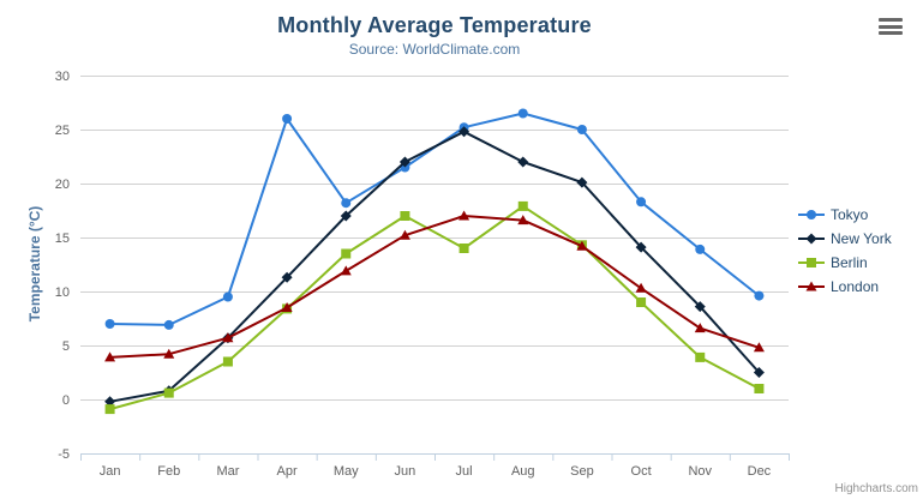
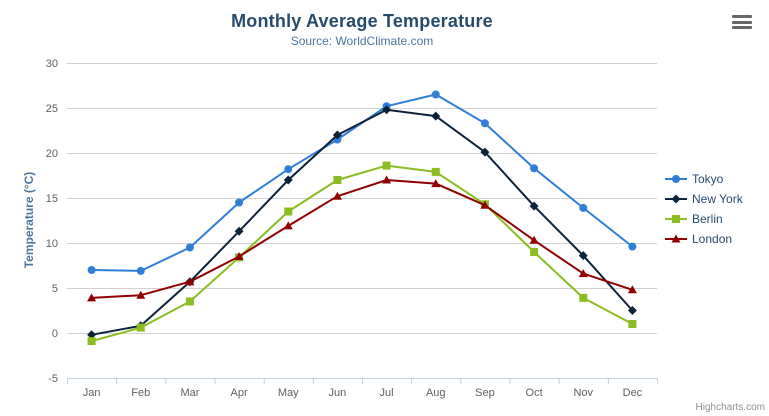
Tokyo/Apr: 26 -> 14
Berlin/Jul: 14 -> 19
New York/Aug: 22 -> 24
Tokyo/Sep: 25 -> 23
